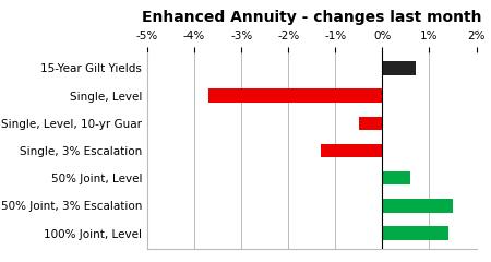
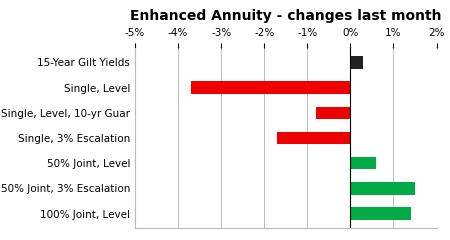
15-Year Gilt Yields: 0.7% -> 0.3%
Single, Level, 10-yr Guar: -0.5% -> -0.8%
Single, 3% Escalation: -1.3% -> -1.7%
